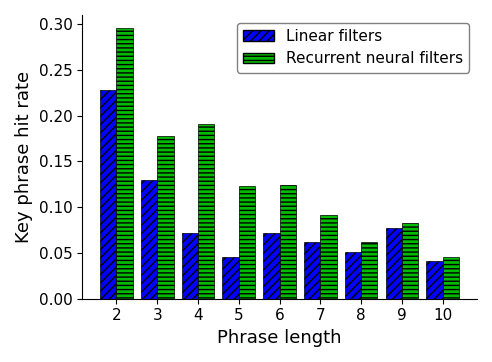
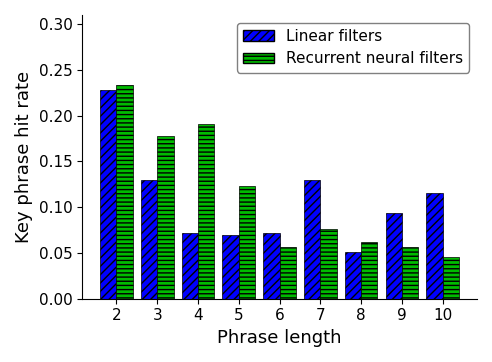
Recurrent neural filters/2: 0.296 -> 0.234
Linear filters/5: 0.046 -> 0.070
Recurrent neural filters/6: 0.124 -> 0.056
Linear filters/7: 0.062 -> 0.130
Recurrent neural filters/7: 0.091 -> 0.076
Linear filters/9: 0.077 -> 0.094
Recurrent neural filters/9: 0.083 -> 0.056
Linear filters/10: 0.041 -> 0.116
